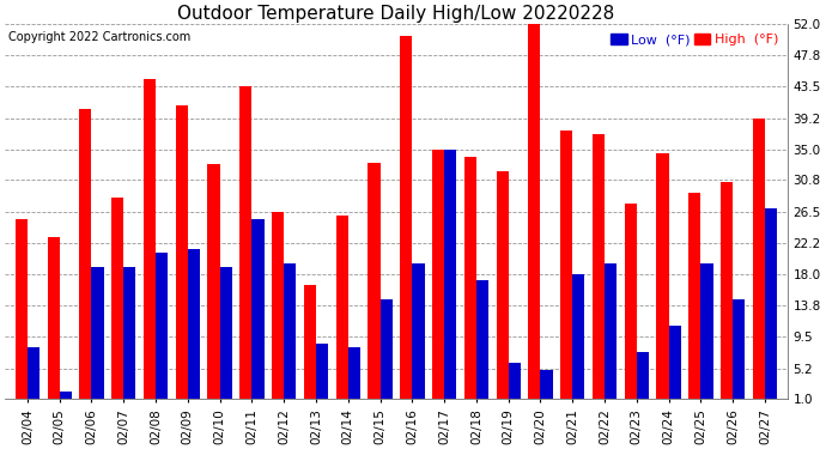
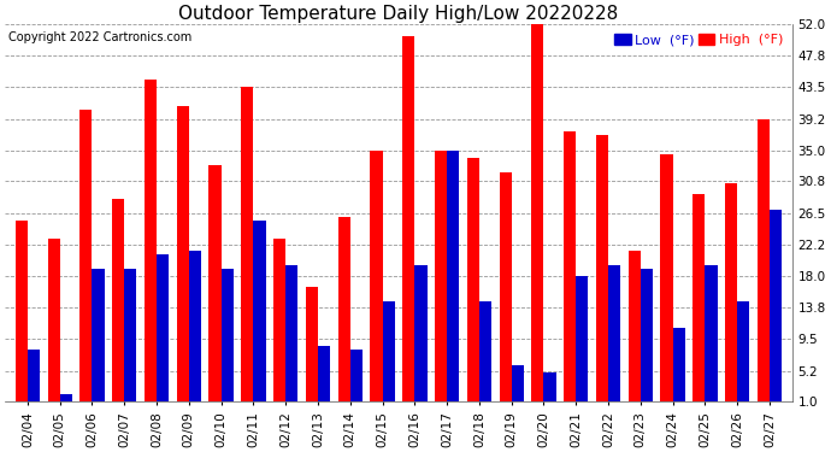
High (°F)/02/12: 26.4 -> 23.0
High (°F)/02/15: 33.2 -> 35.0
Low (°F)/02/18: 17.2 -> 14.5
High (°F)/02/23: 27.6 -> 21.5
Low (°F)/02/23: 7.4 -> 19.0
